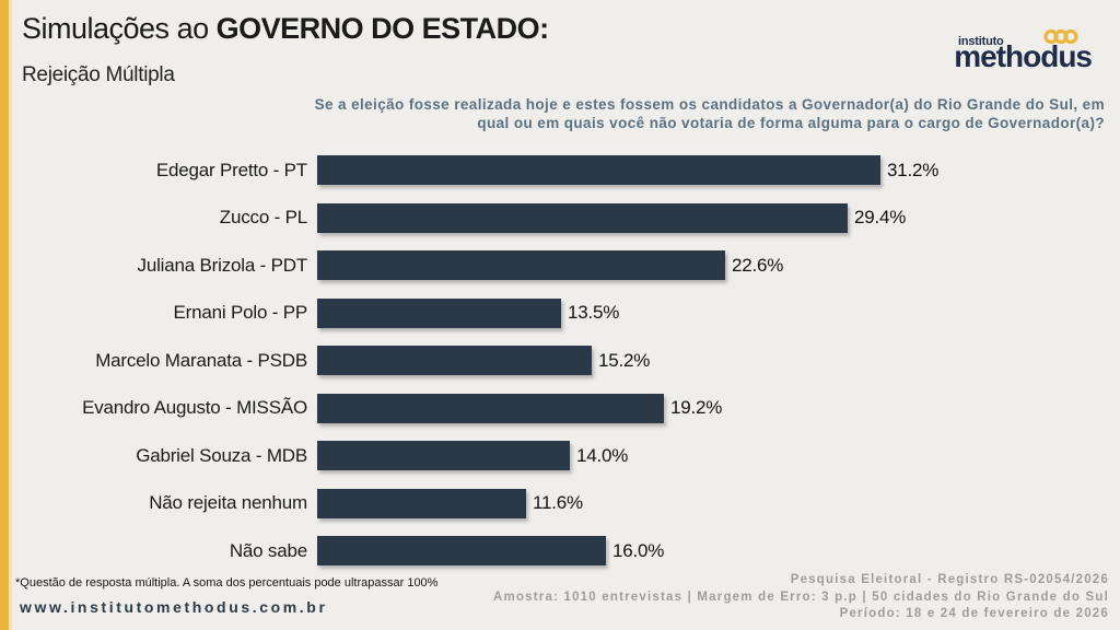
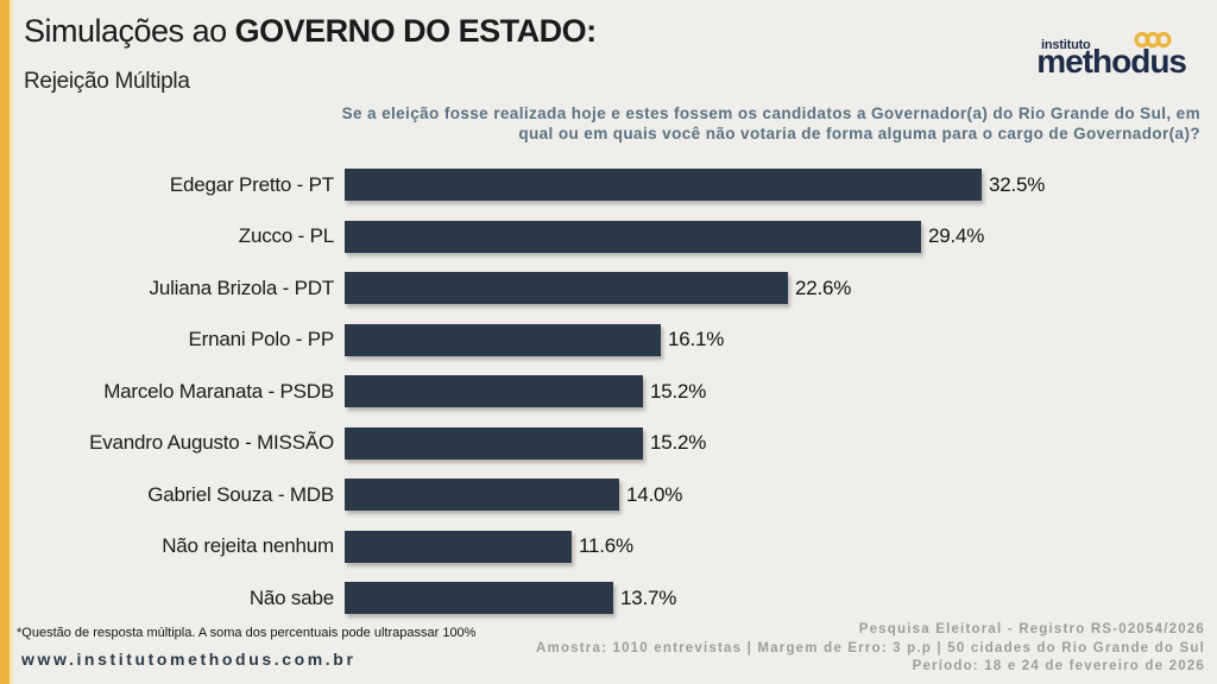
Edegar Pretto - PT: 31.2% -> 32.5%
Ernani Polo - PP: 13.5% -> 16.1%
Evandro Augusto - MISSÃO: 19.2% -> 15.2%
Não sabe: 16.0% -> 13.7%
